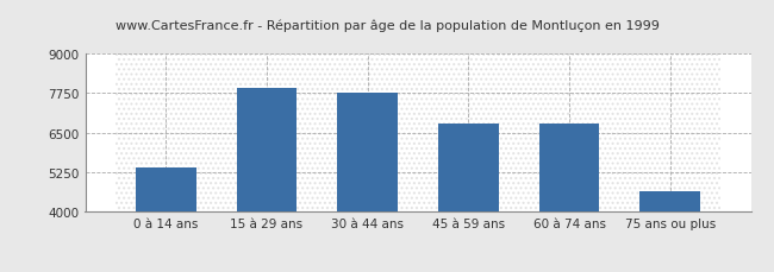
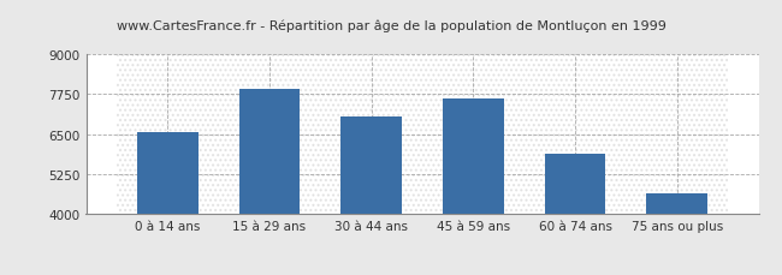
0 à 14 ans: 5390 -> 6550
30 à 44 ans: 7750 -> 7050
45 à 59 ans: 6800 -> 7600
60 à 74 ans: 6780 -> 5900
